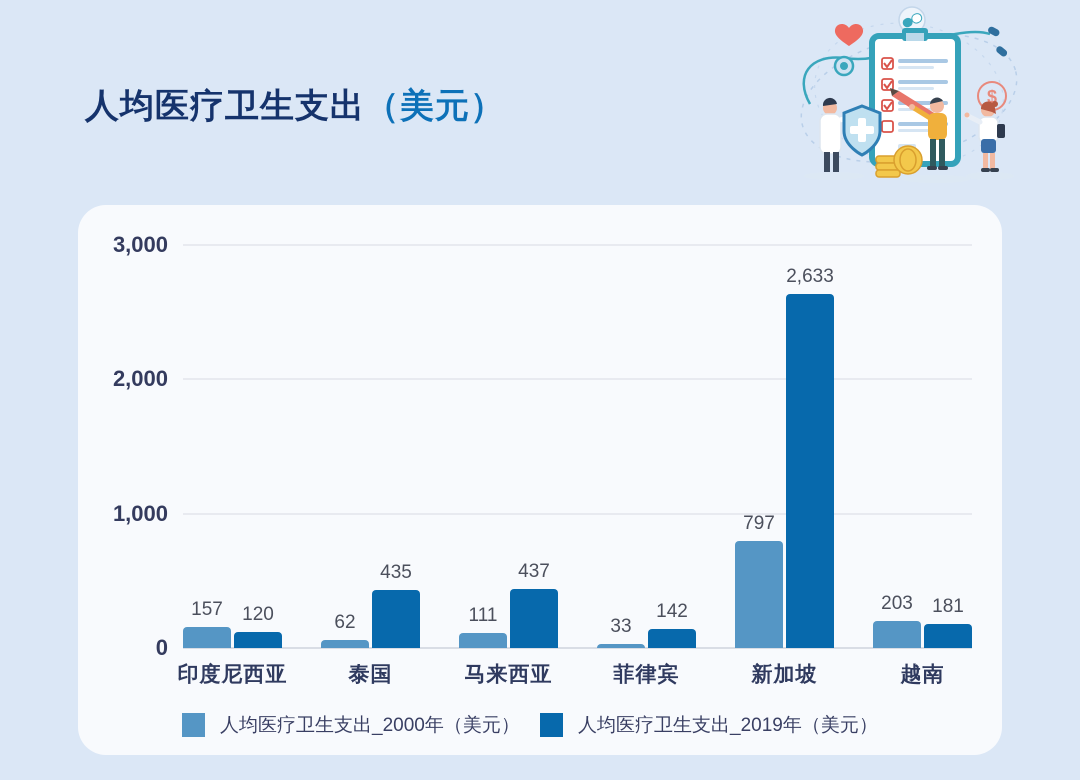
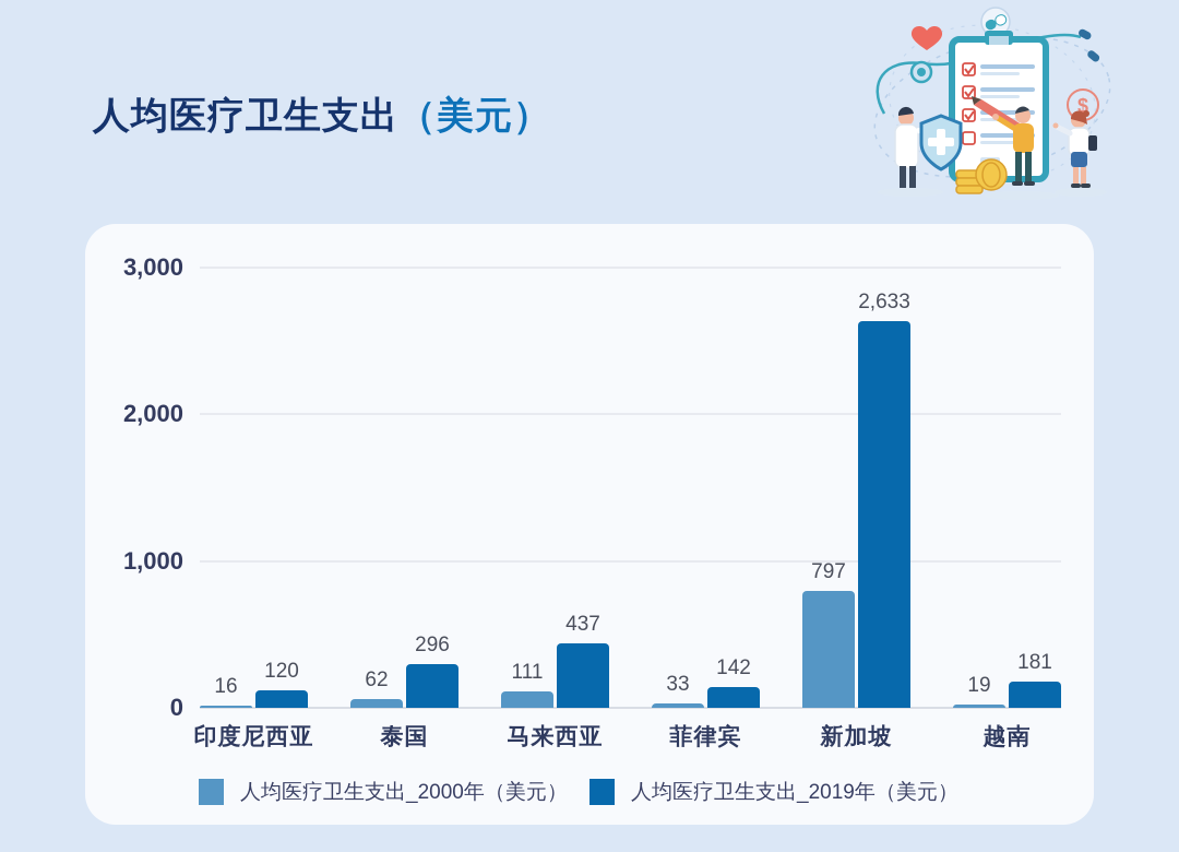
人均医疗卫生支出_2000年（美元）/印度尼西亚: 157 -> 16
人均医疗卫生支出_2019年（美元）/泰国: 435 -> 296
人均医疗卫生支出_2000年（美元）/越南: 203 -> 19
